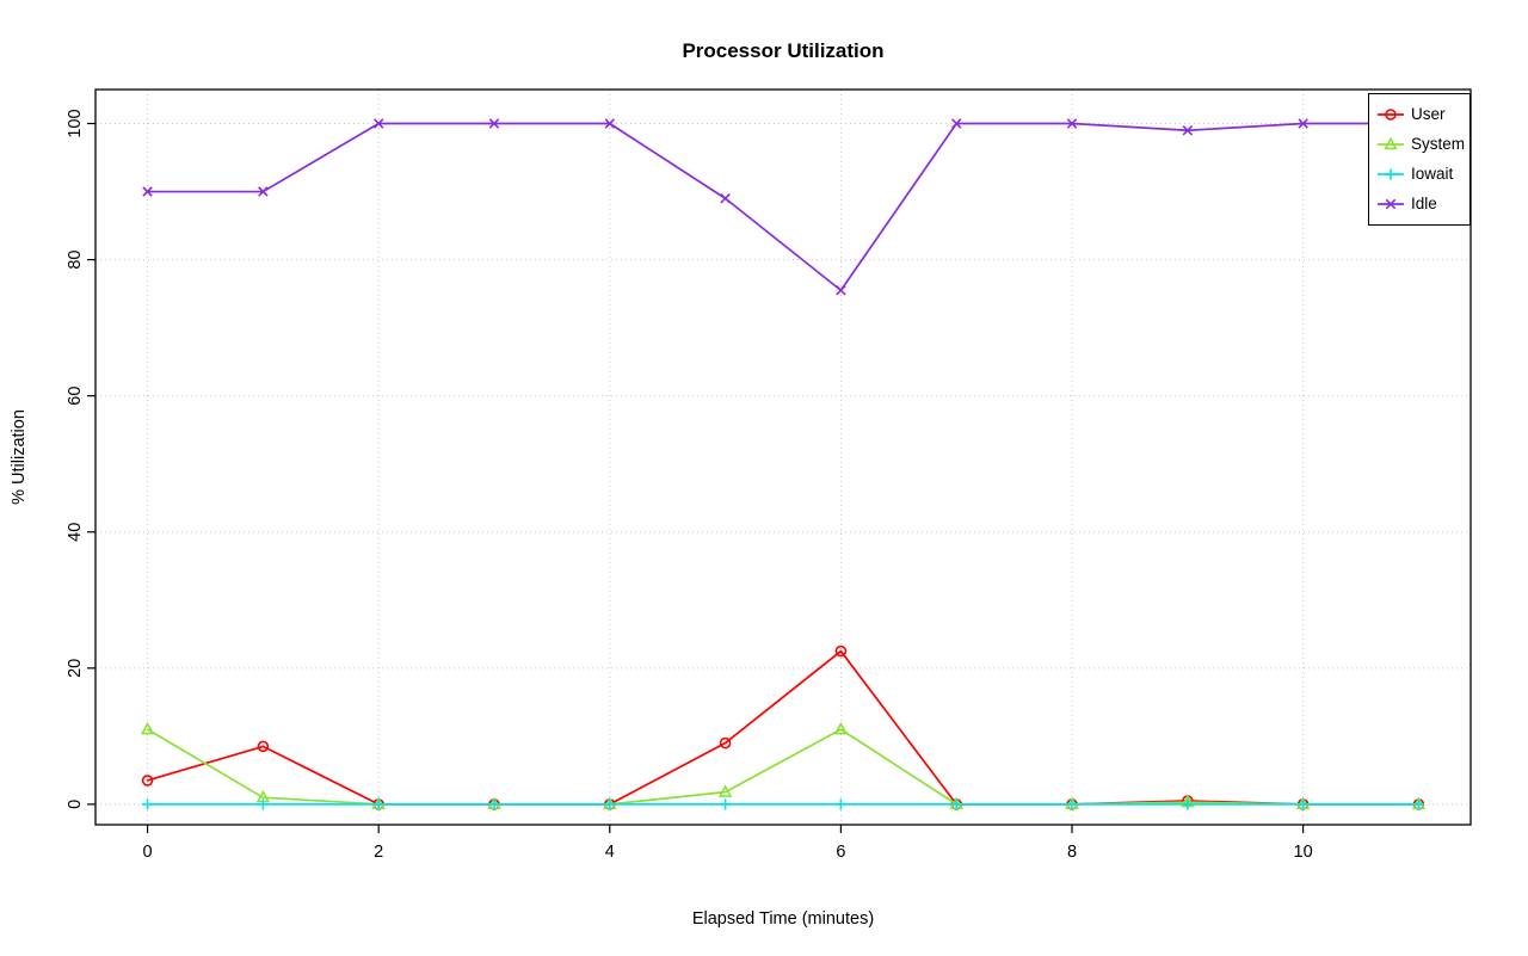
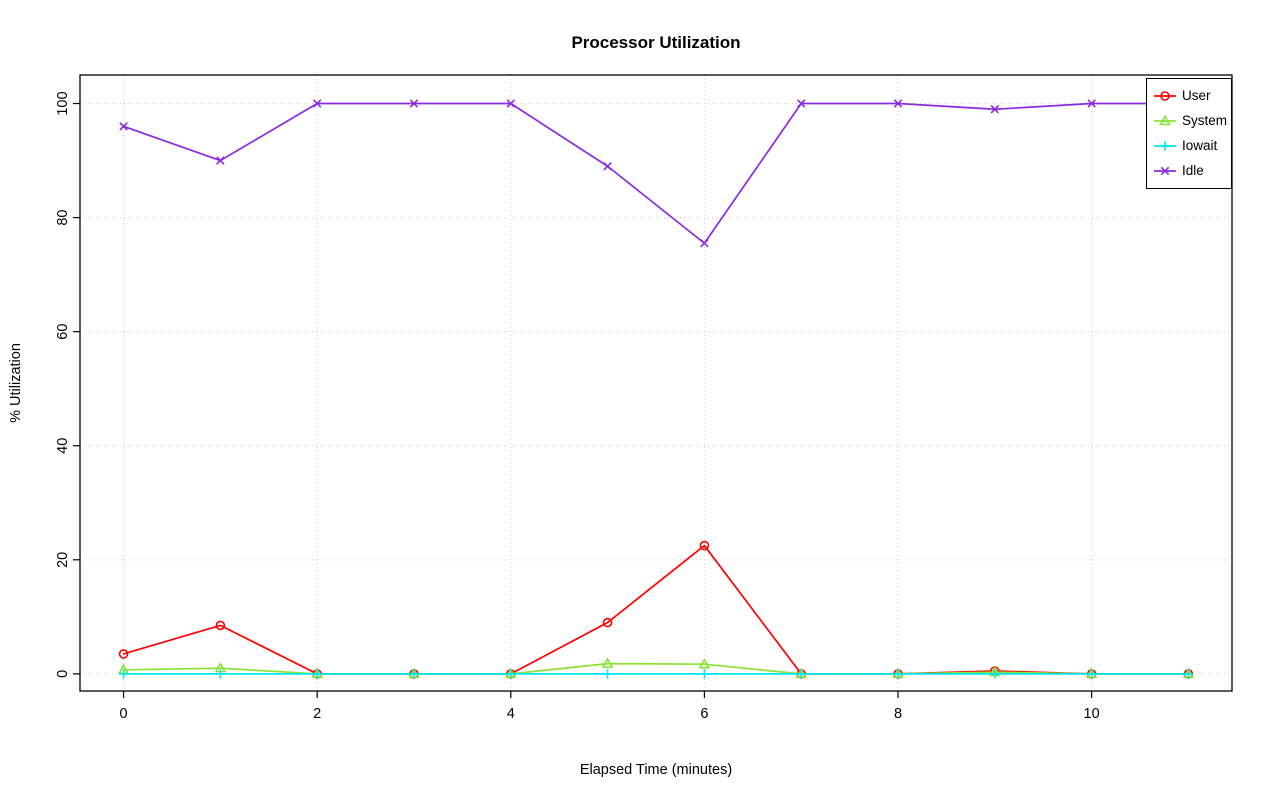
System/0: 11 -> 1
Idle/0: 90 -> 96
System/6: 11 -> 2
